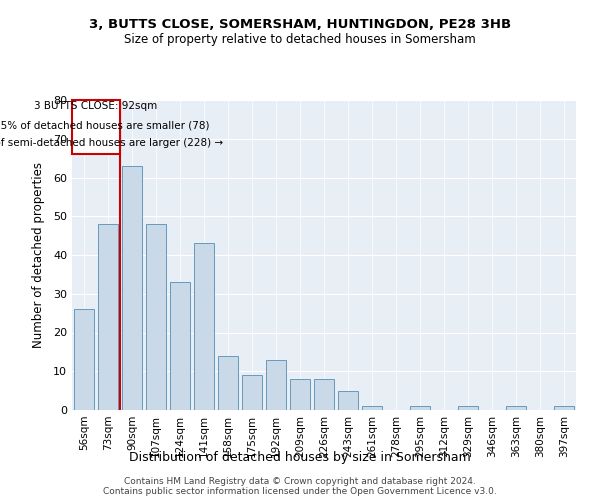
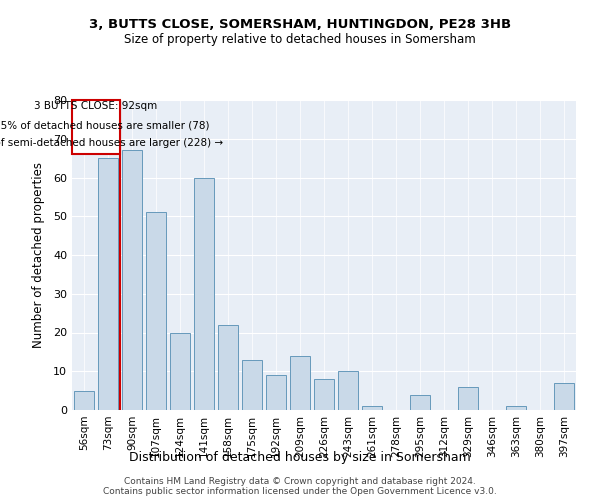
56sqm: 26 -> 5
73sqm: 48 -> 65
90sqm: 63 -> 67
107sqm: 48 -> 51
124sqm: 33 -> 20
141sqm: 43 -> 60
158sqm: 14 -> 22
175sqm: 9 -> 13
192sqm: 13 -> 9
209sqm: 8 -> 14
243sqm: 5 -> 10
295sqm: 1 -> 4
329sqm: 1 -> 6
397sqm: 1 -> 7
